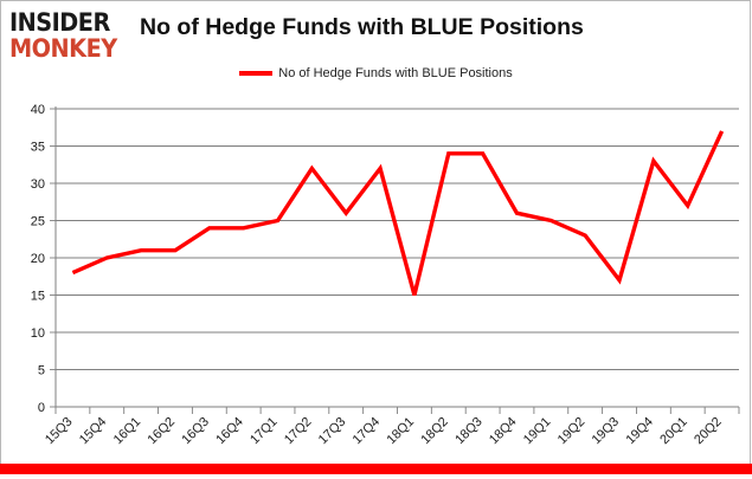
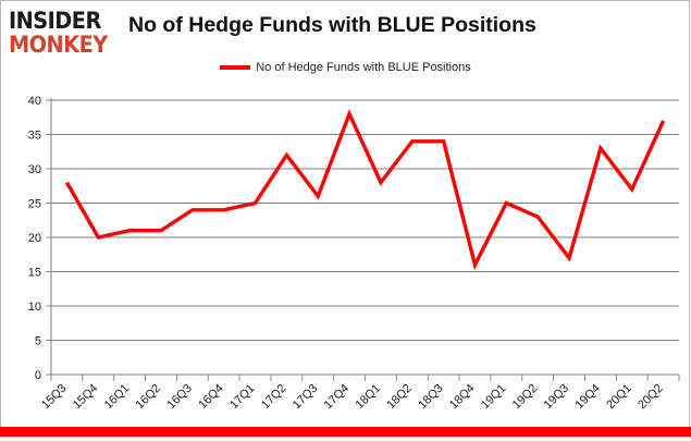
15Q3: 18 -> 28
17Q4: 32 -> 38
18Q1: 15 -> 28
18Q4: 26 -> 16
